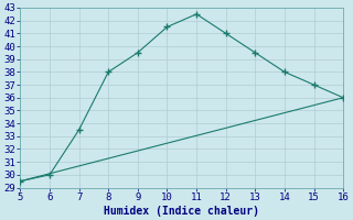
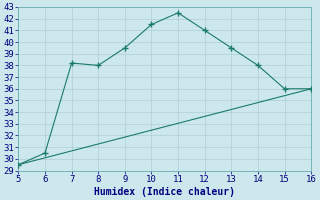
6: 30.0 -> 30.5
7: 33.5 -> 38.2
15: 37.0 -> 36.0
